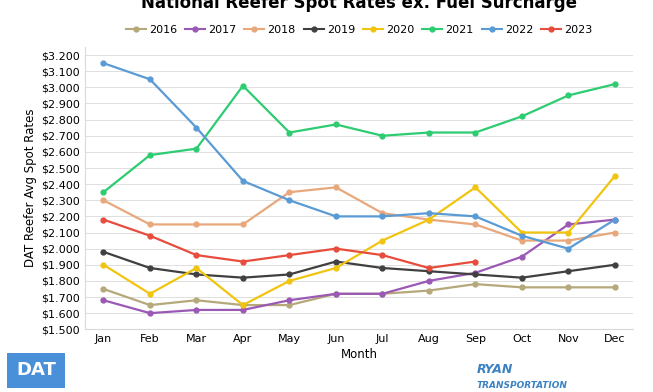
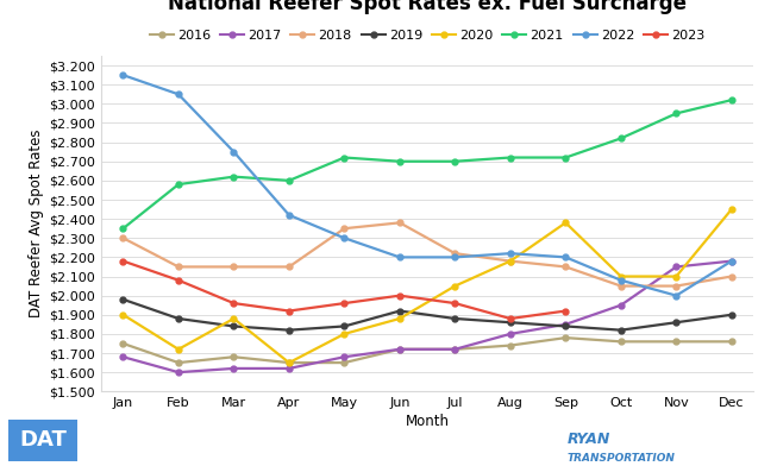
2021/Apr: $3.01 -> $2.60
2021/Jun: $2.77 -> $2.70
